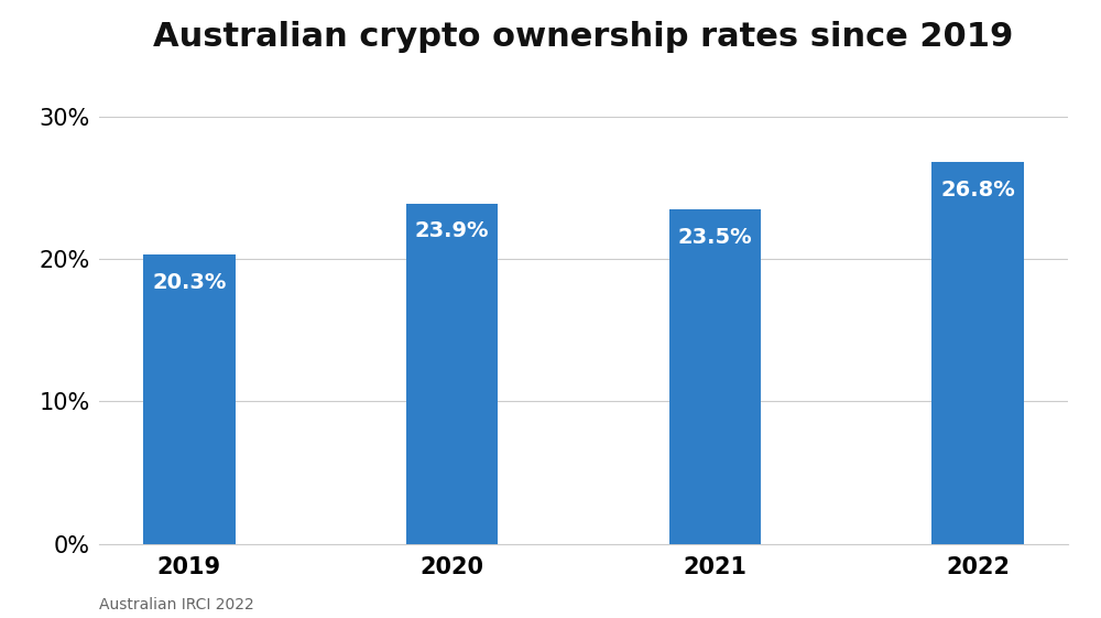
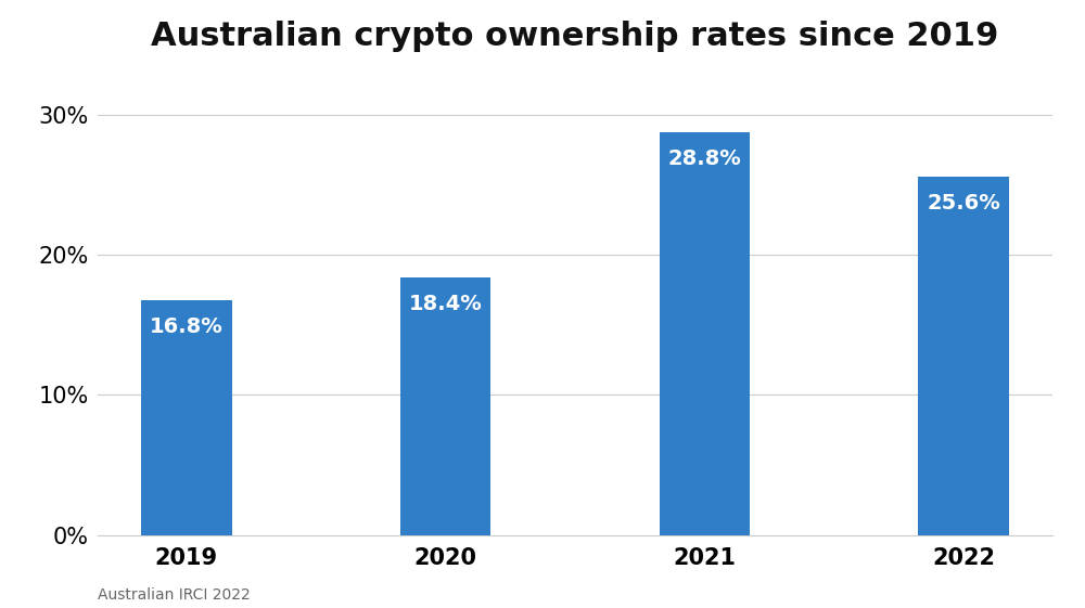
2019: 20.3% -> 16.8%
2020: 23.9% -> 18.4%
2021: 23.5% -> 28.8%
2022: 26.8% -> 25.6%
